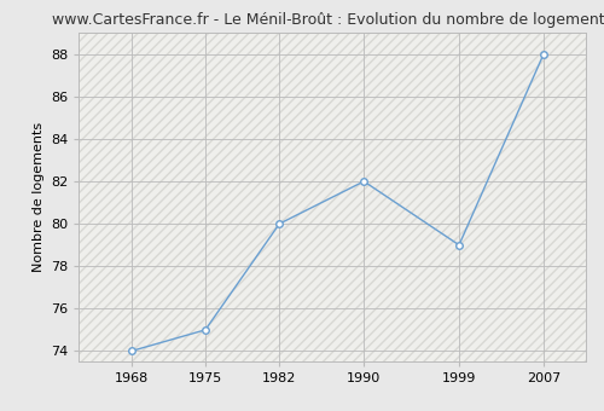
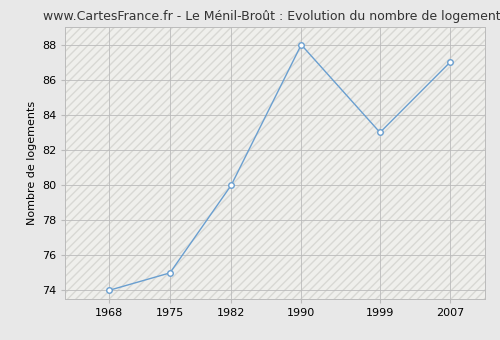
1990: 82 -> 88
1999: 79 -> 83
2007: 88 -> 87
